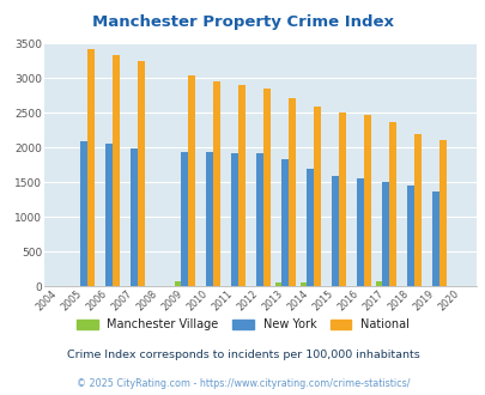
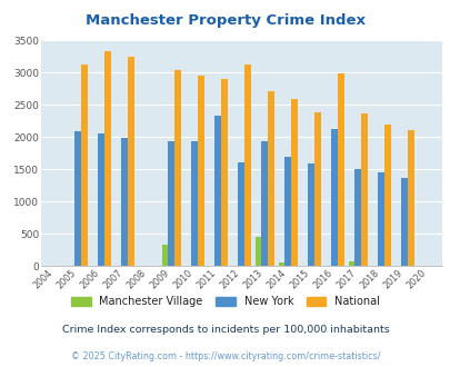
National/2005: 3420 -> 3120
Manchester Village/2009: 80 -> 340
New York/2011: 1920 -> 2340
New York/2012: 1920 -> 1600
National/2012: 2850 -> 3120
Manchester Village/2013: 60 -> 460
New York/2013: 1830 -> 1940
National/2015: 2500 -> 2380
New York/2016: 1550 -> 2120
National/2016: 2470 -> 2980
